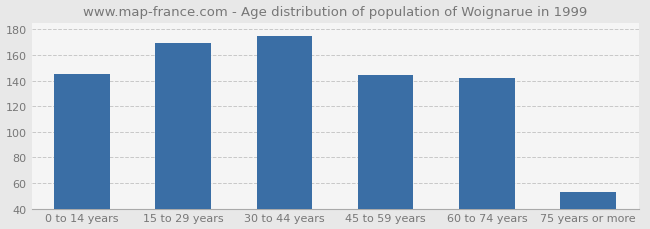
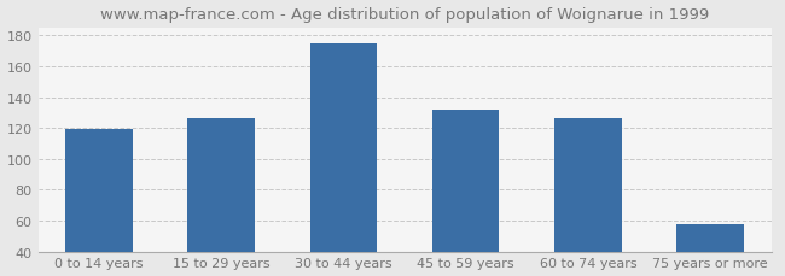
0 to 14 years: 145 -> 119
15 to 29 years: 169 -> 126
45 to 59 years: 144 -> 132
60 to 74 years: 142 -> 126
75 years or more: 53 -> 58
